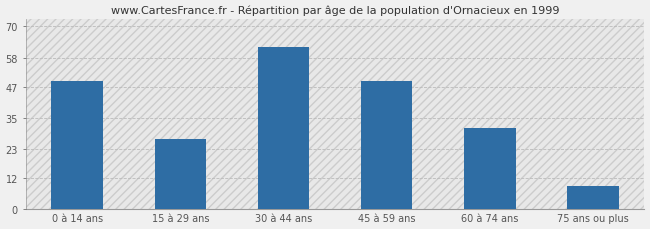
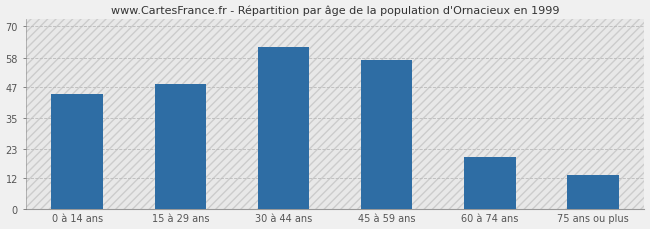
0 à 14 ans: 49 -> 44
15 à 29 ans: 27 -> 48
45 à 59 ans: 49 -> 57
60 à 74 ans: 31 -> 20
75 ans ou plus: 9 -> 13
